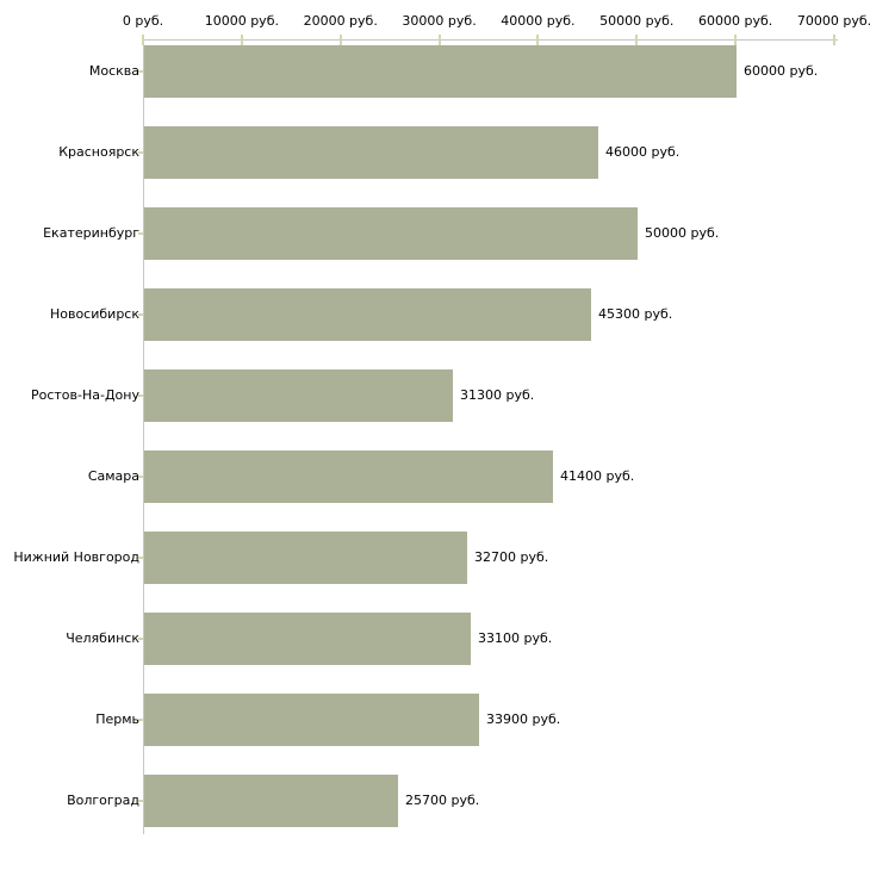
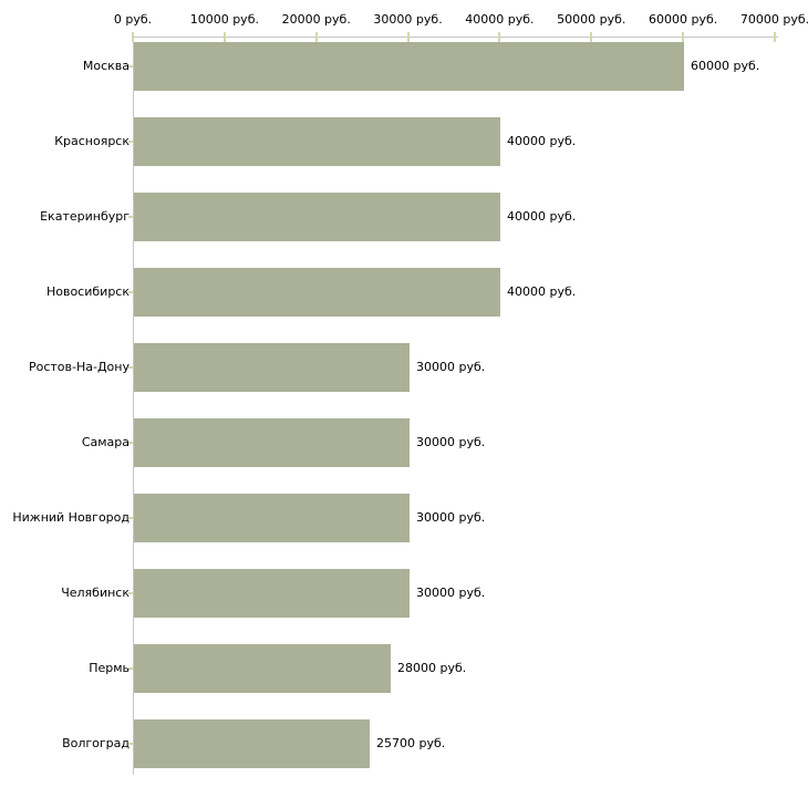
Красноярск: 46000 -> 40000
Екатеринбург: 50000 -> 40000
Новосибирск: 45300 -> 40000
Ростов-На-Дону: 31300 -> 30000
Самара: 41400 -> 30000
Нижний Новгород: 32700 -> 30000
Челябинск: 33100 -> 30000
Пермь: 33900 -> 28000
